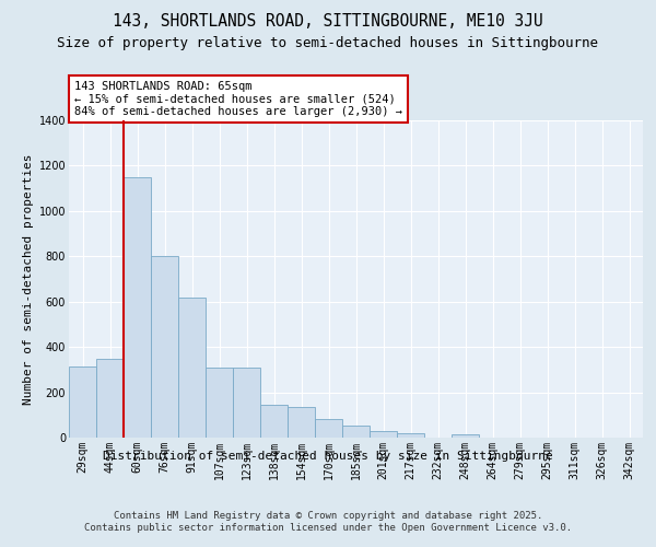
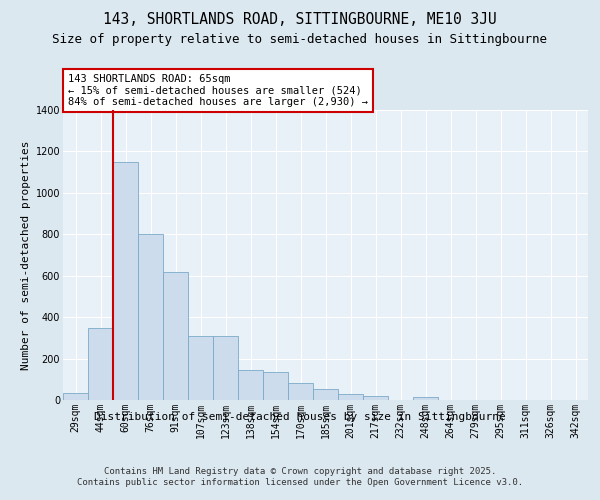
29sqm: 315 -> 35
